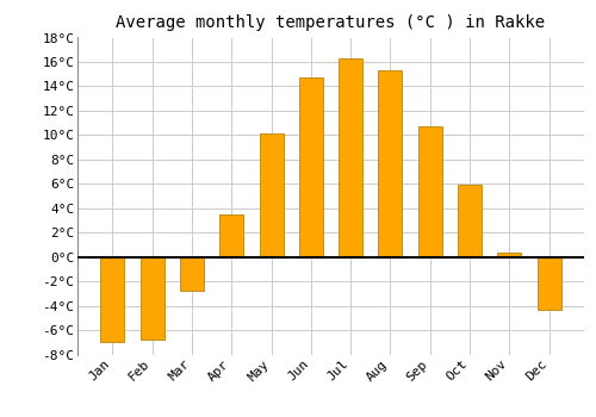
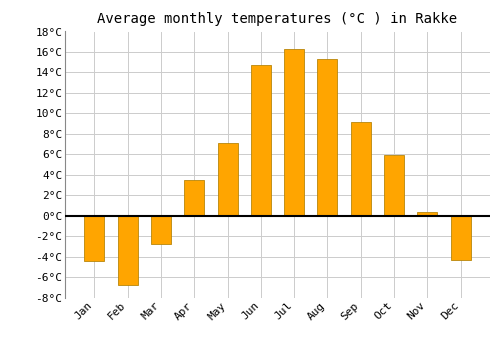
Jan: -7.0°C -> -4.4°C
May: 10.1°C -> 7.1°C
Sep: 10.7°C -> 9.2°C
